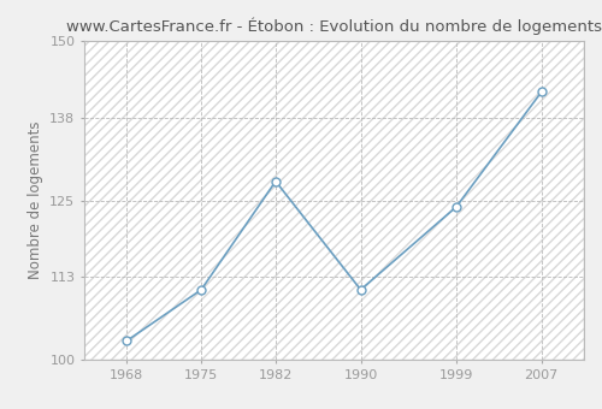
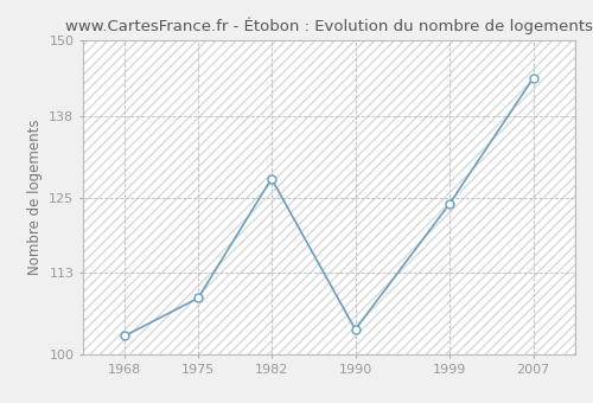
1975: 111 -> 109
1990: 111 -> 104
2007: 142 -> 144
